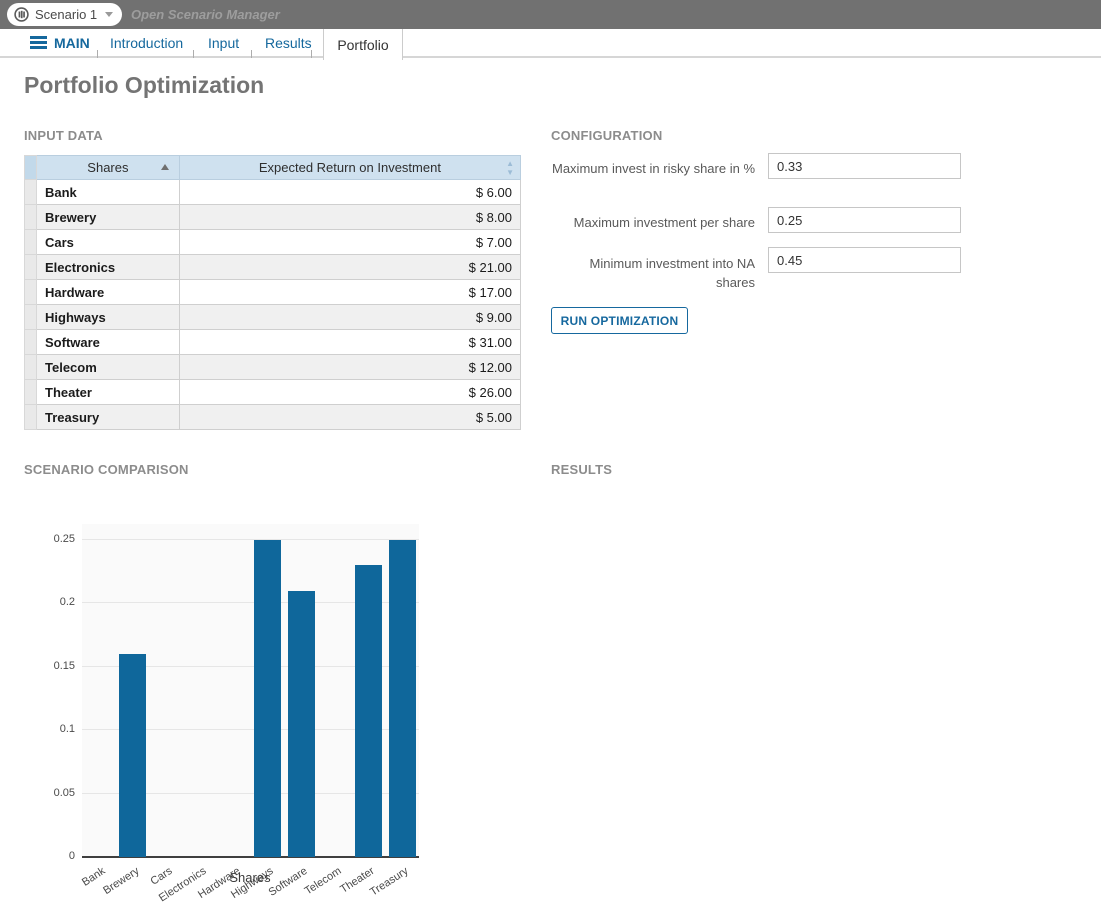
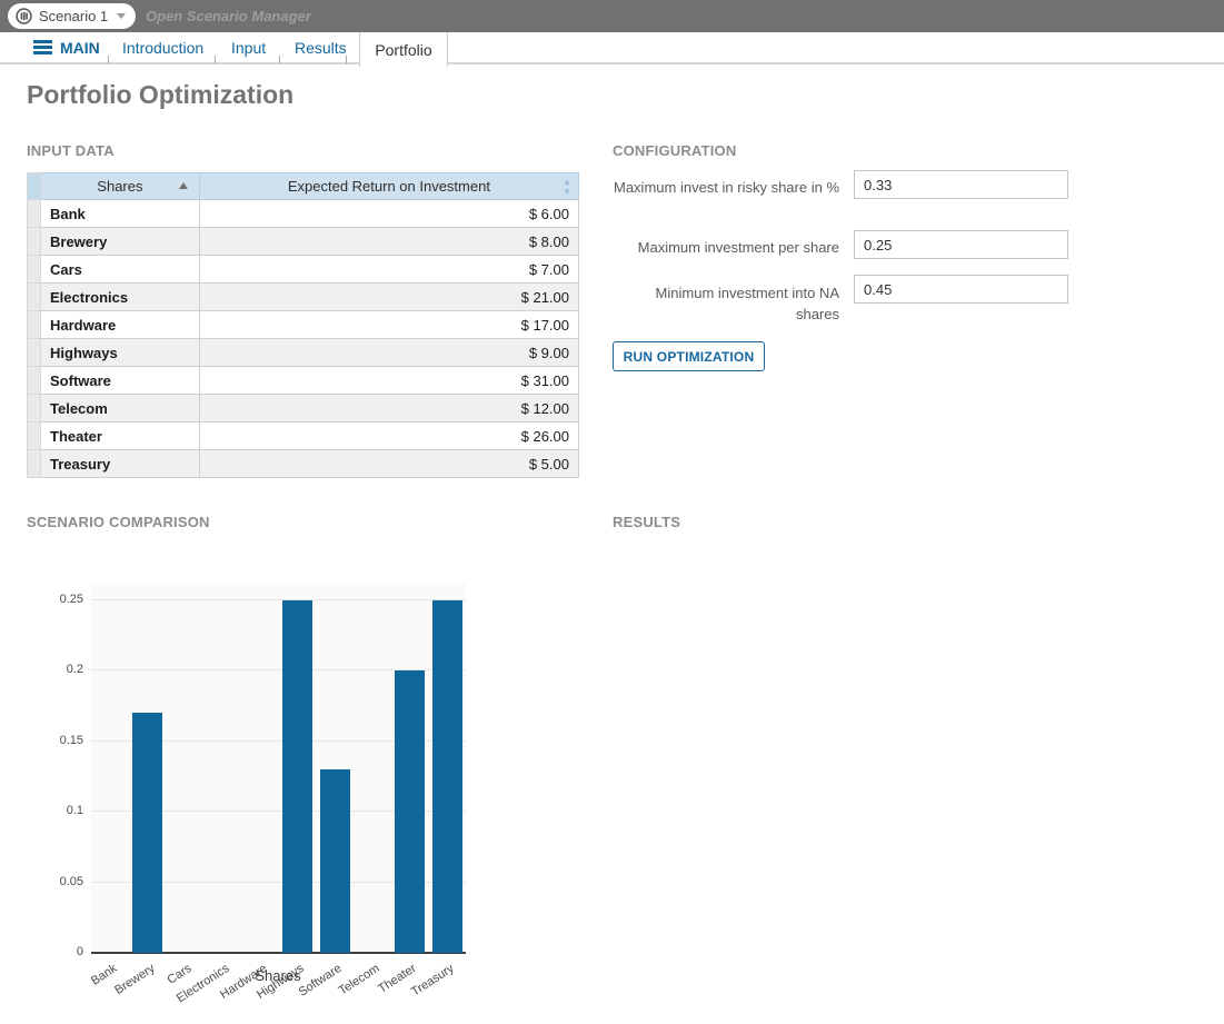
Brewery: 0.16 -> 0.17
Software: 0.21 -> 0.13
Theater: 0.23 -> 0.20
